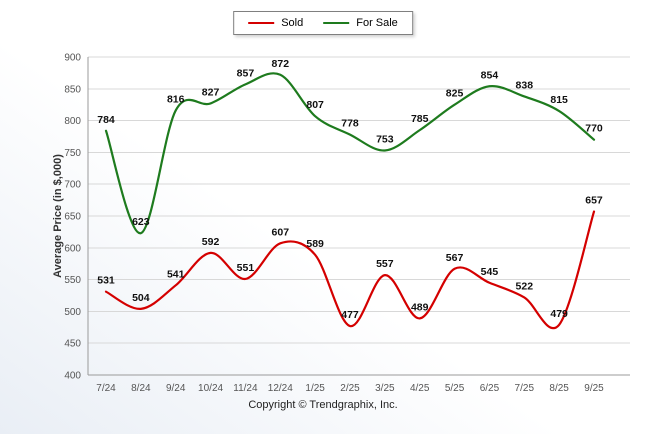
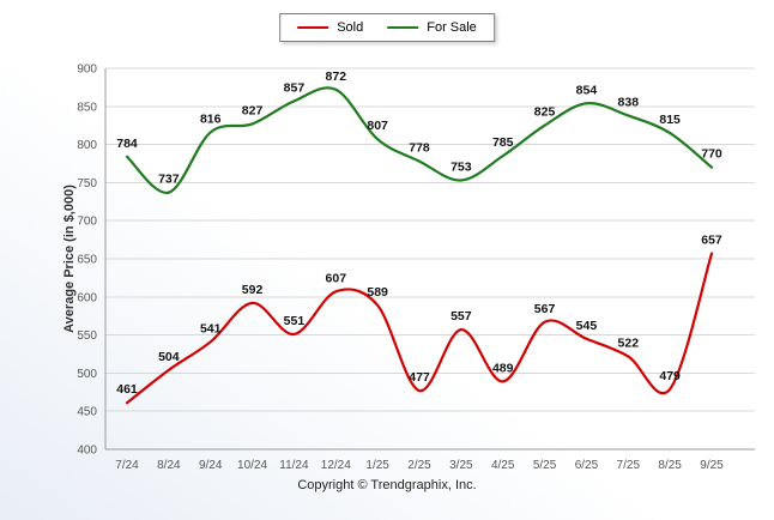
Sold/7/24: 531 -> 461
For Sale/8/24: 623 -> 737
